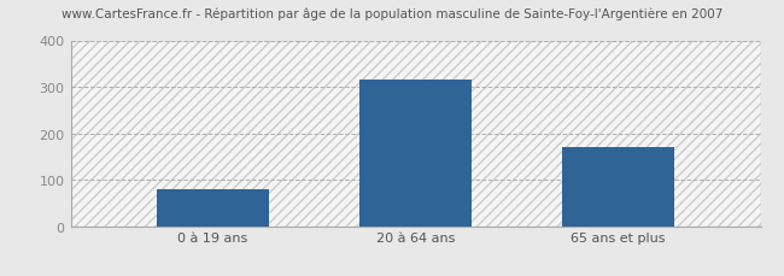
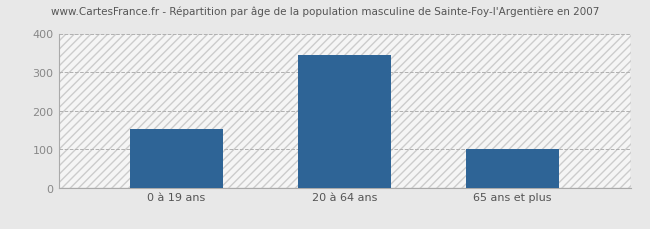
0 à 19 ans: 80 -> 152
20 à 64 ans: 315 -> 345
65 ans et plus: 170 -> 100
